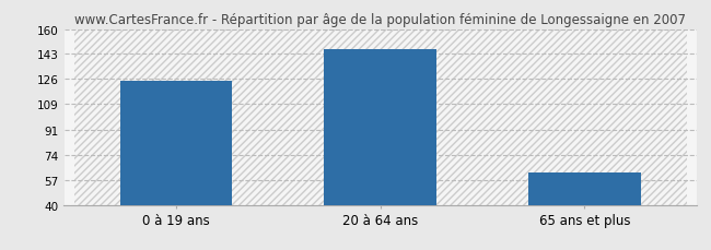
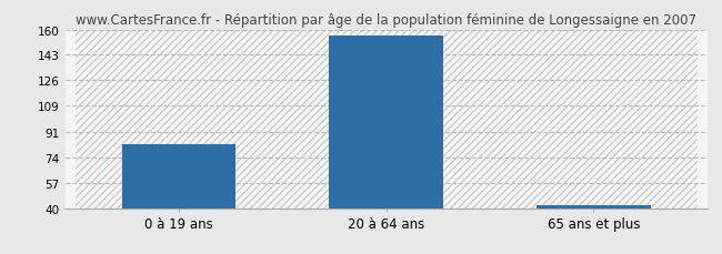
0 à 19 ans: 125 -> 83
20 à 64 ans: 146 -> 156
65 ans et plus: 62 -> 42
